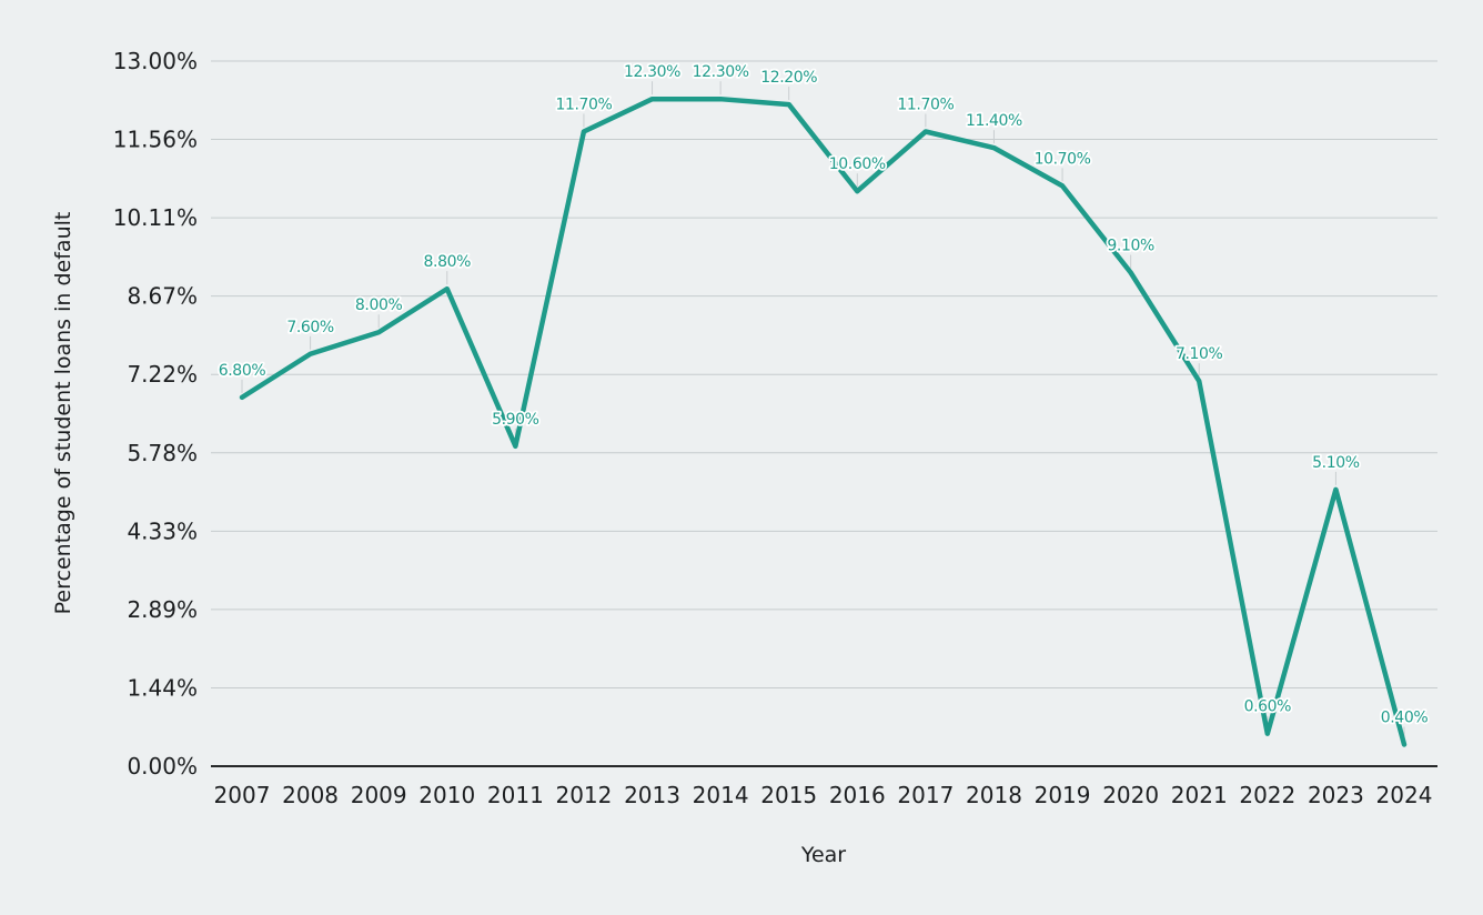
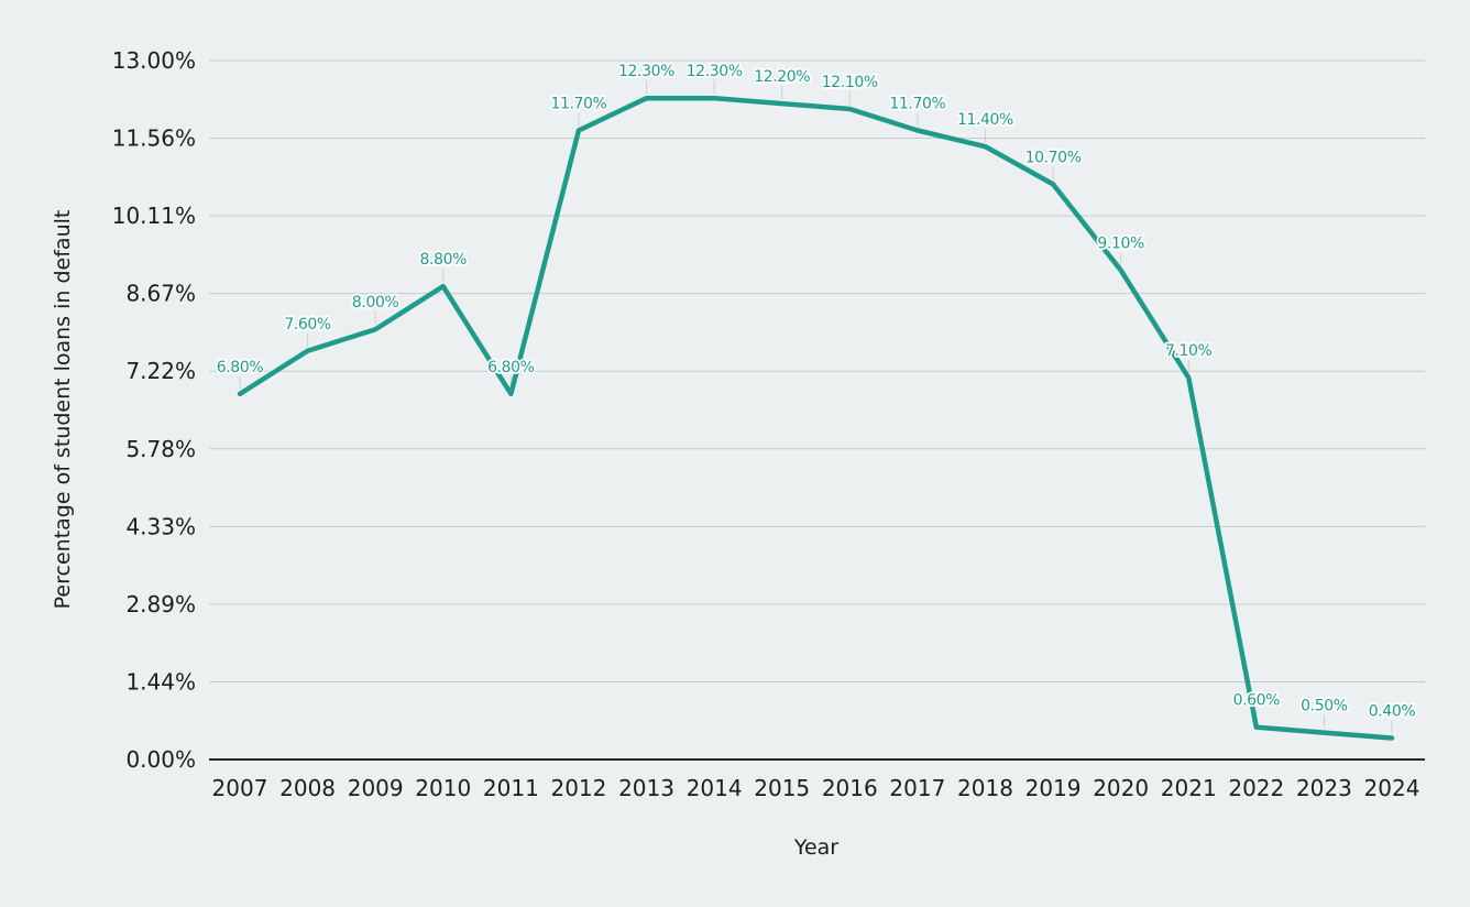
2011: 5.90% -> 6.80%
2016: 10.60% -> 12.10%
2023: 5.10% -> 0.50%
